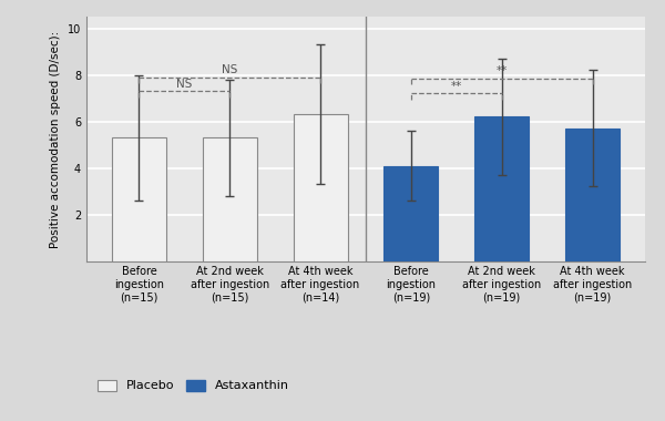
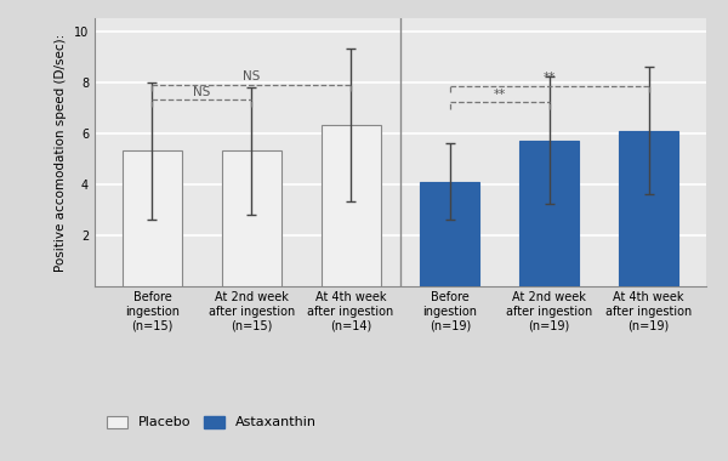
At 2nd week after ingestion (n=19): 6.2 -> 5.7
At 4th week after ingestion (n=19): 5.7 -> 6.1
